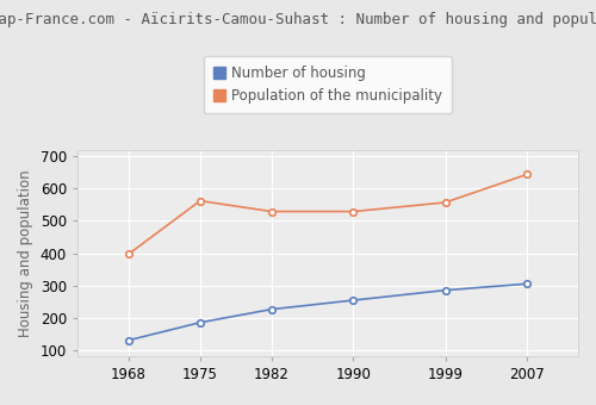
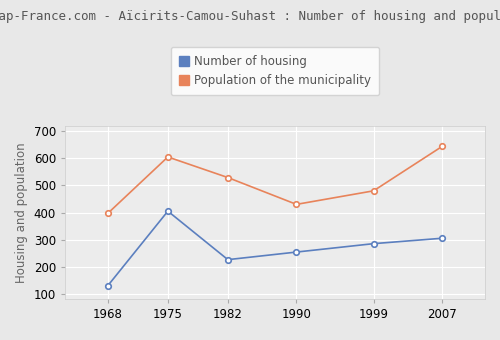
Number of housing/1975: 185 -> 405
Population of the municipality/1975: 562 -> 605
Population of the municipality/1990: 529 -> 430
Population of the municipality/1999: 557 -> 480
